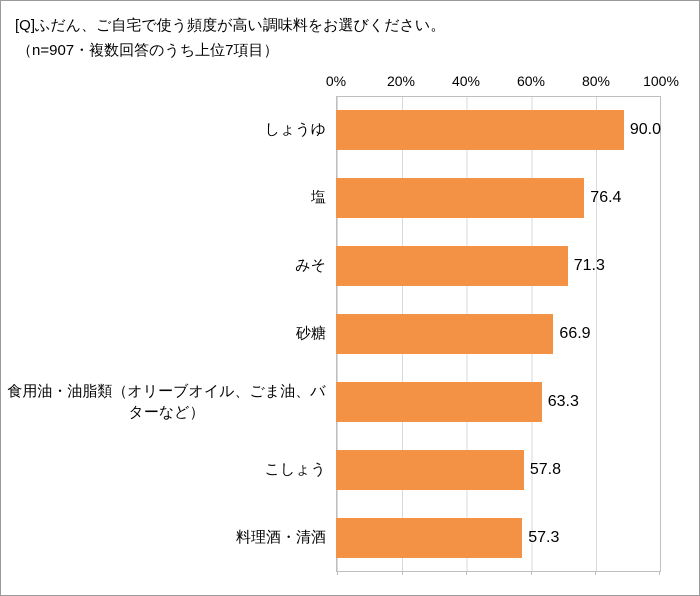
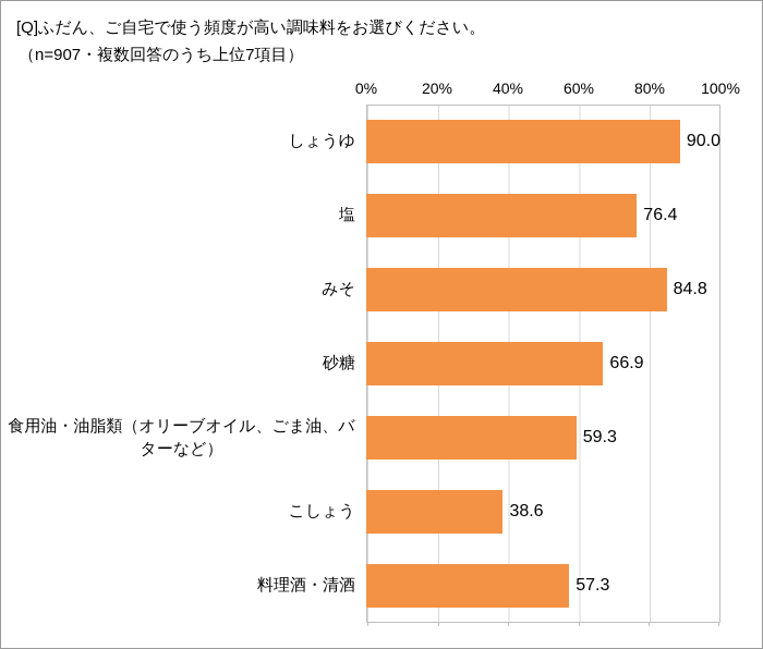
みそ: 71.3 -> 84.8
食用油・油脂類（オリーブオイル、ごま油、バターなど）: 63.3 -> 59.3
こしょう: 57.8 -> 38.6
